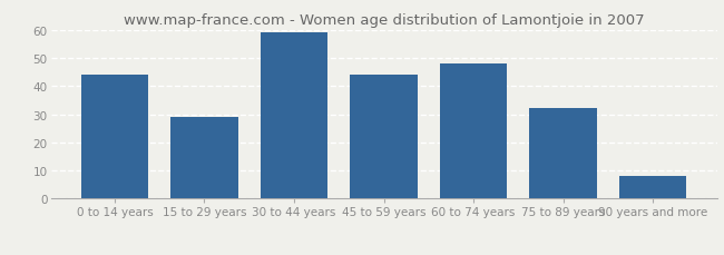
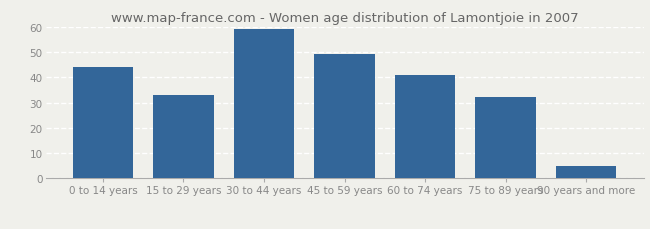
15 to 29 years: 29 -> 33
45 to 59 years: 44 -> 49
60 to 74 years: 48 -> 41
90 years and more: 8 -> 5
